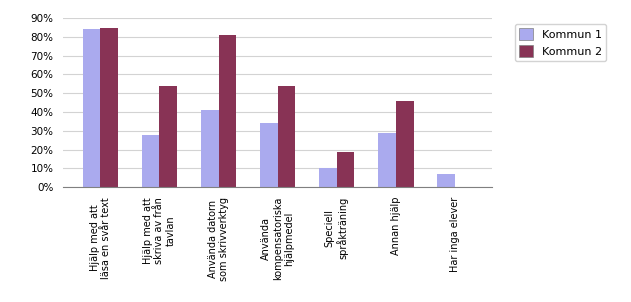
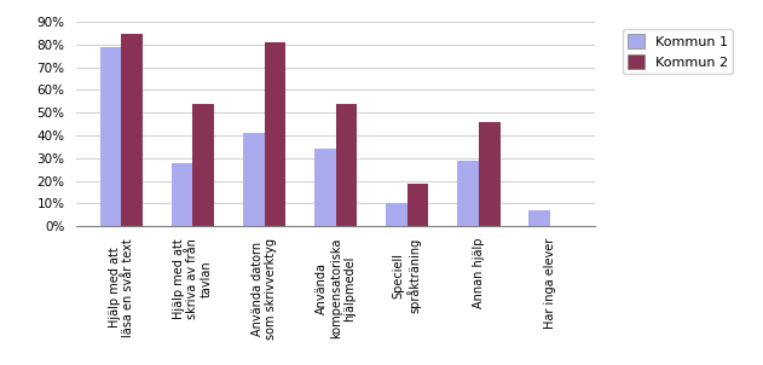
Kommun 1/Hjälp med att läsa en svår text: 84% -> 79%
